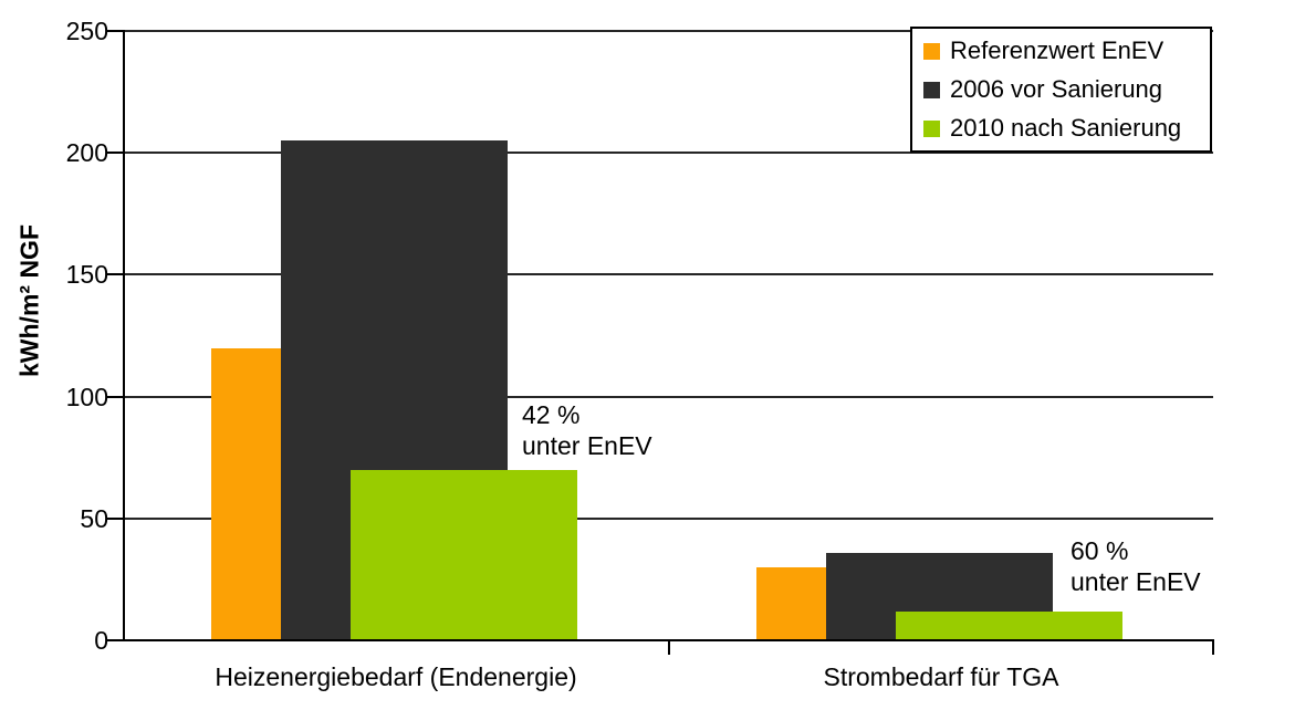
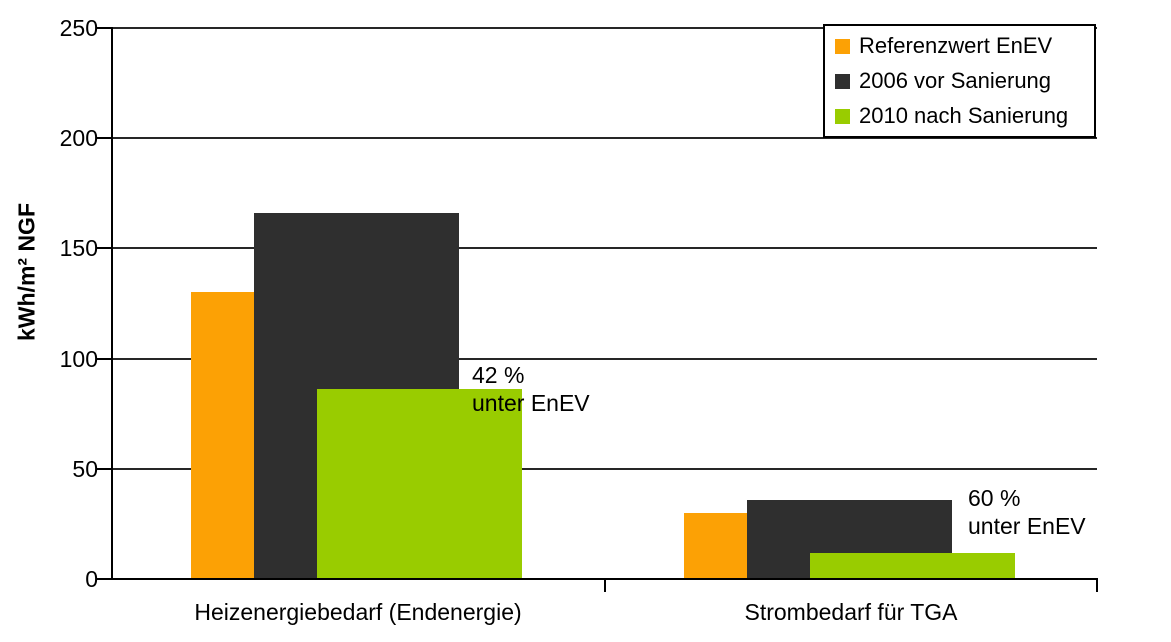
Referenzwert EnEV/Heizenergiebedarf (Endenergie): 120 -> 130
2006 vor Sanierung/Heizenergiebedarf (Endenergie): 205 -> 166
2010 nach Sanierung/Heizenergiebedarf (Endenergie): 70 -> 86
